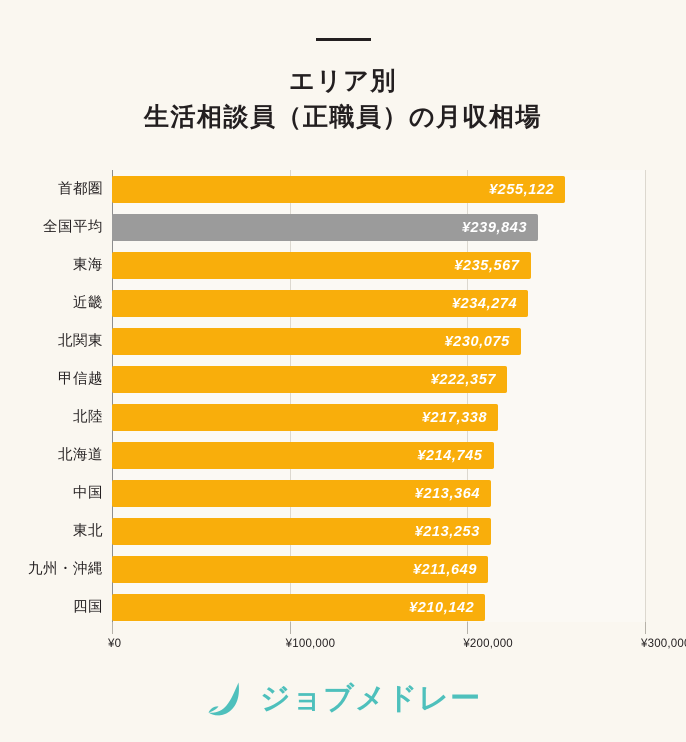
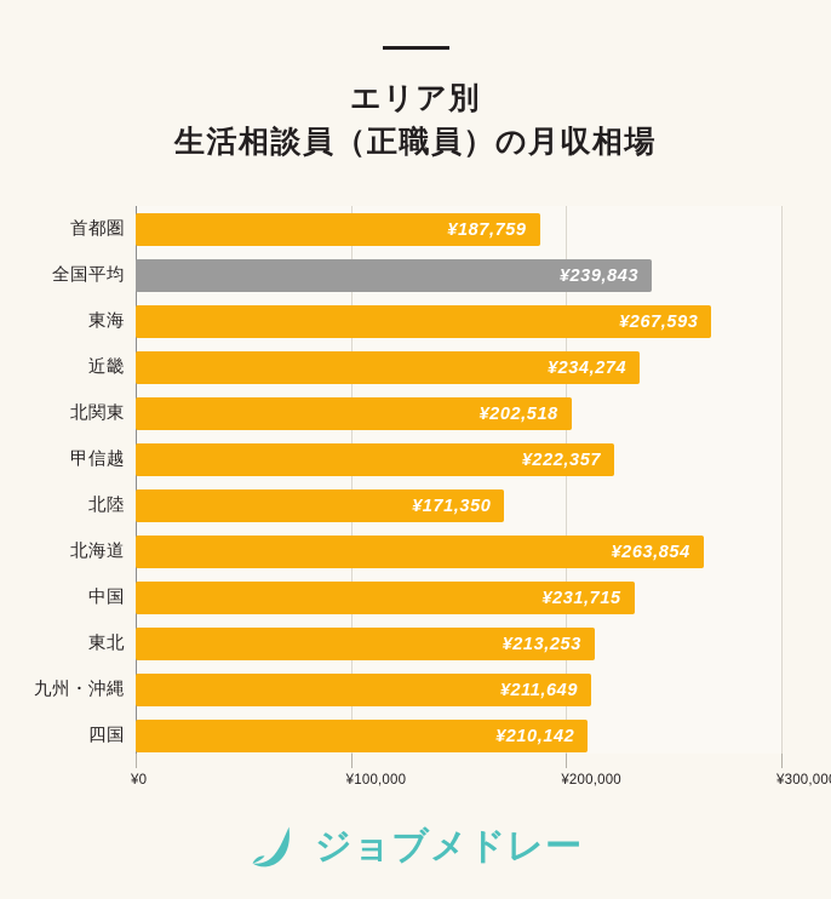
首都圏: ¥255,122 -> ¥187,759
東海: ¥235,567 -> ¥267,593
北関東: ¥230,075 -> ¥202,518
北陸: ¥217,338 -> ¥171,350
北海道: ¥214,745 -> ¥263,854
中国: ¥213,364 -> ¥231,715
